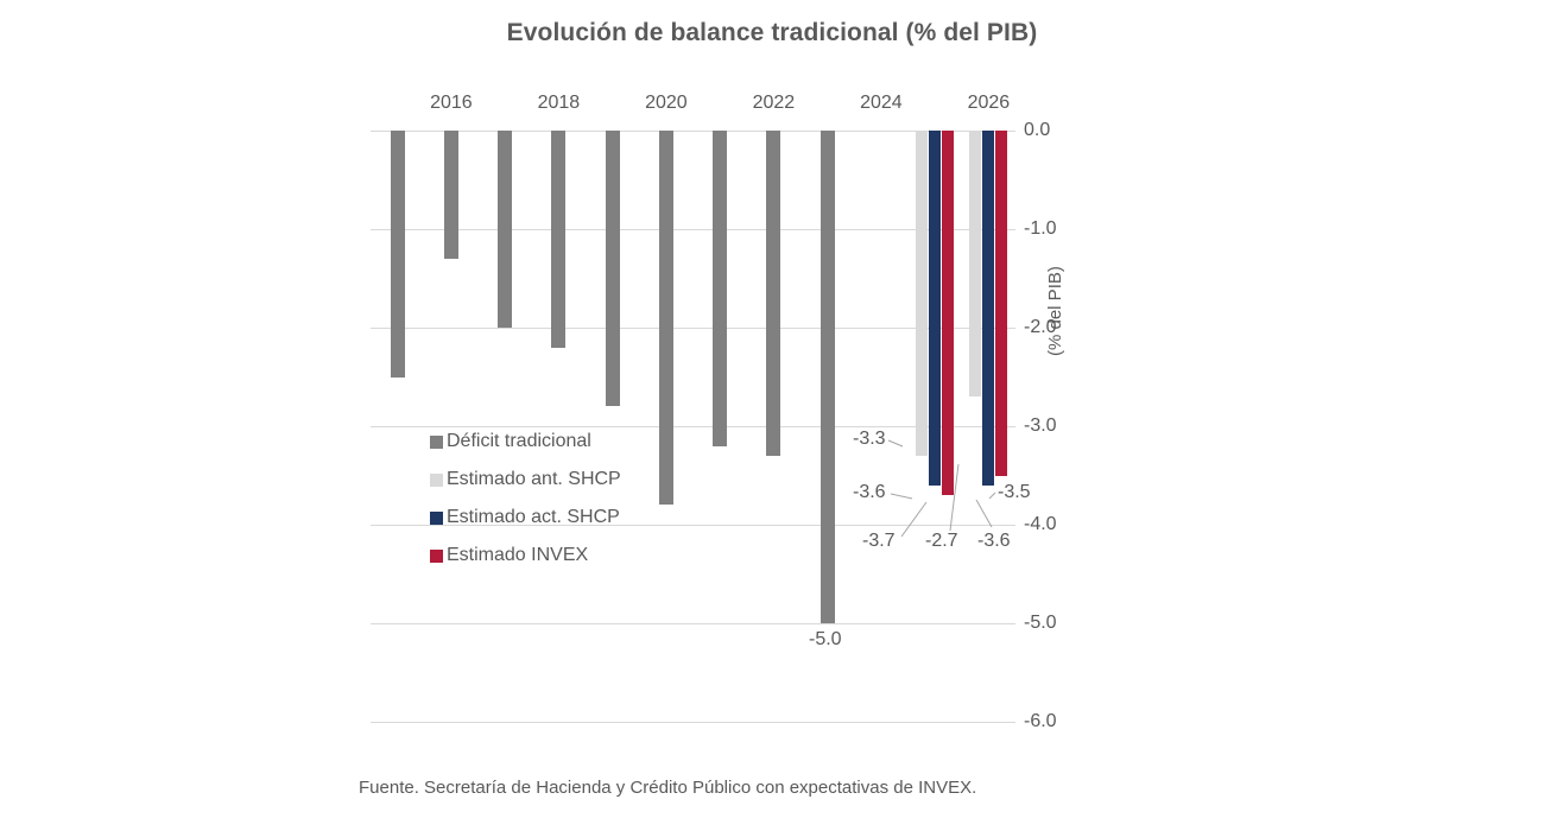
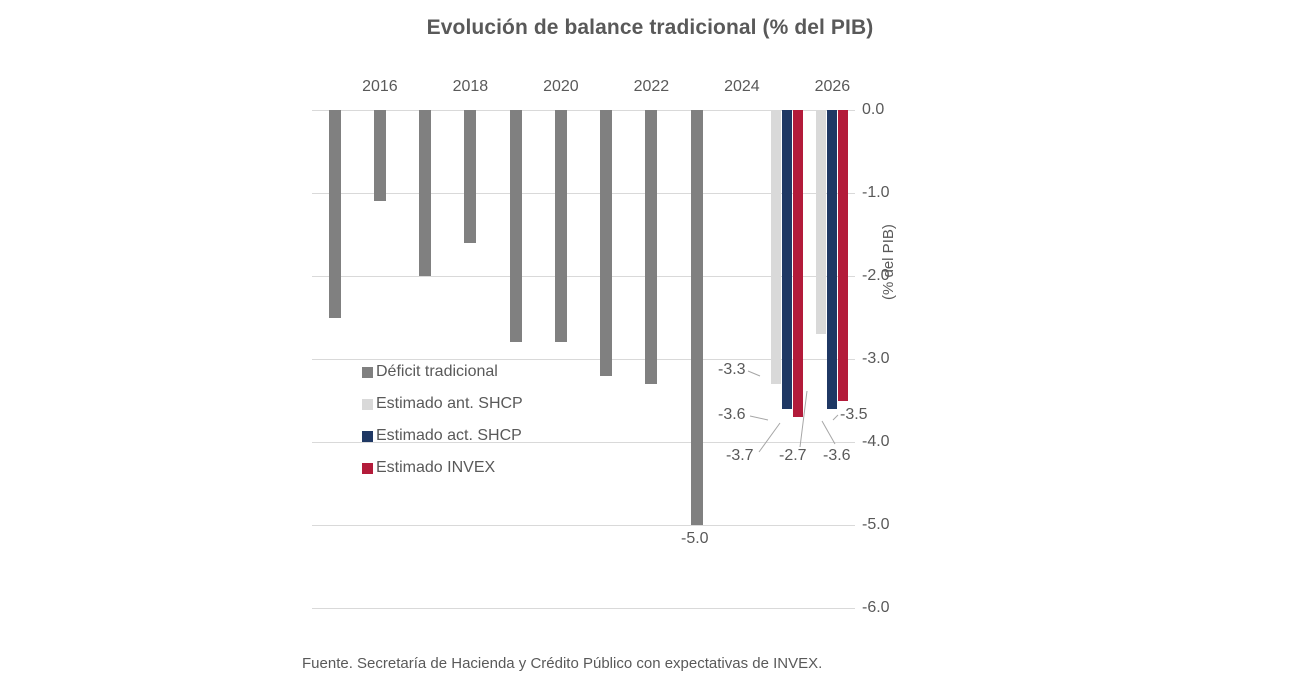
Déficit tradicional/2016: -1.3 -> -1.1
Déficit tradicional/2018: -2.2 -> -1.6
Déficit tradicional/2020: -3.8 -> -2.8
